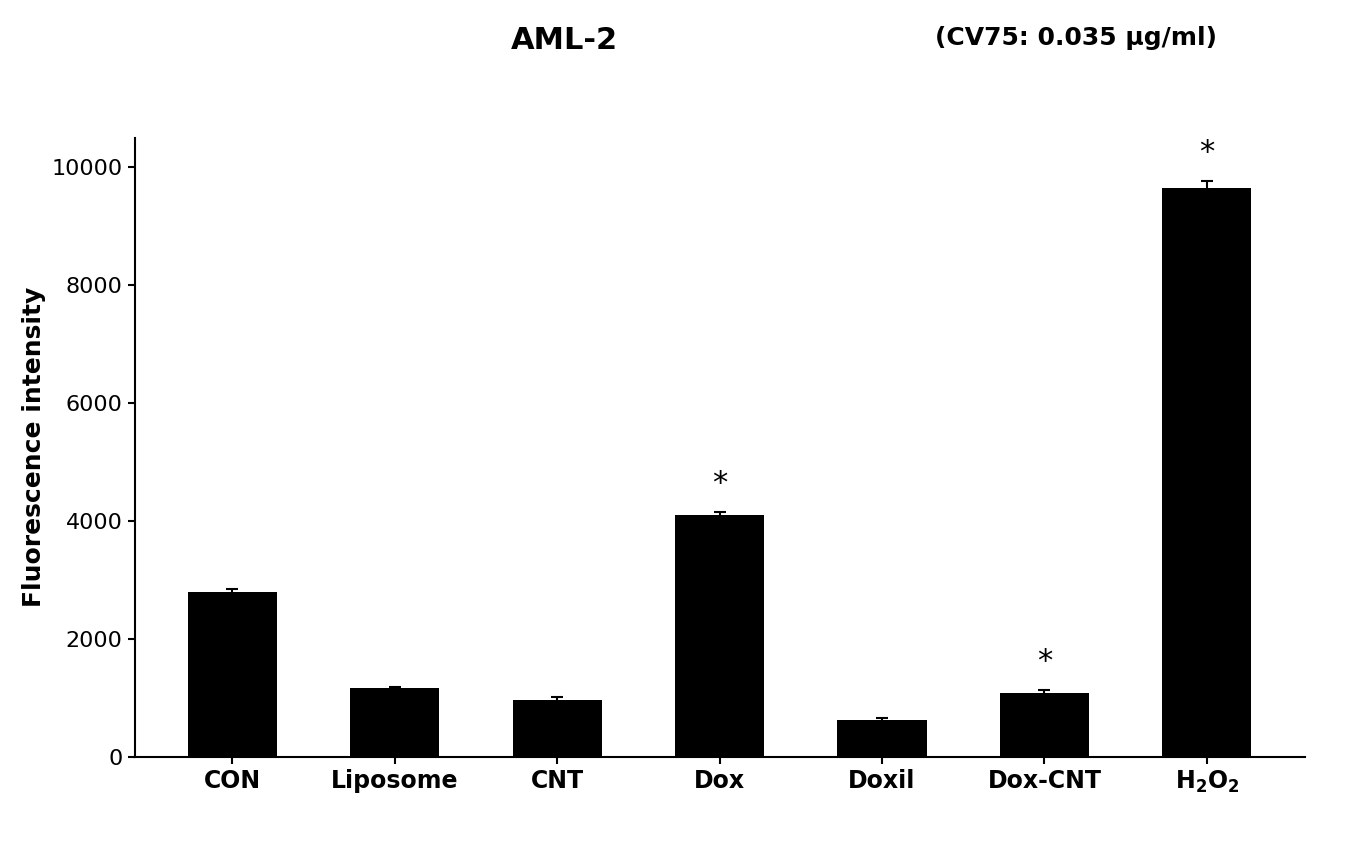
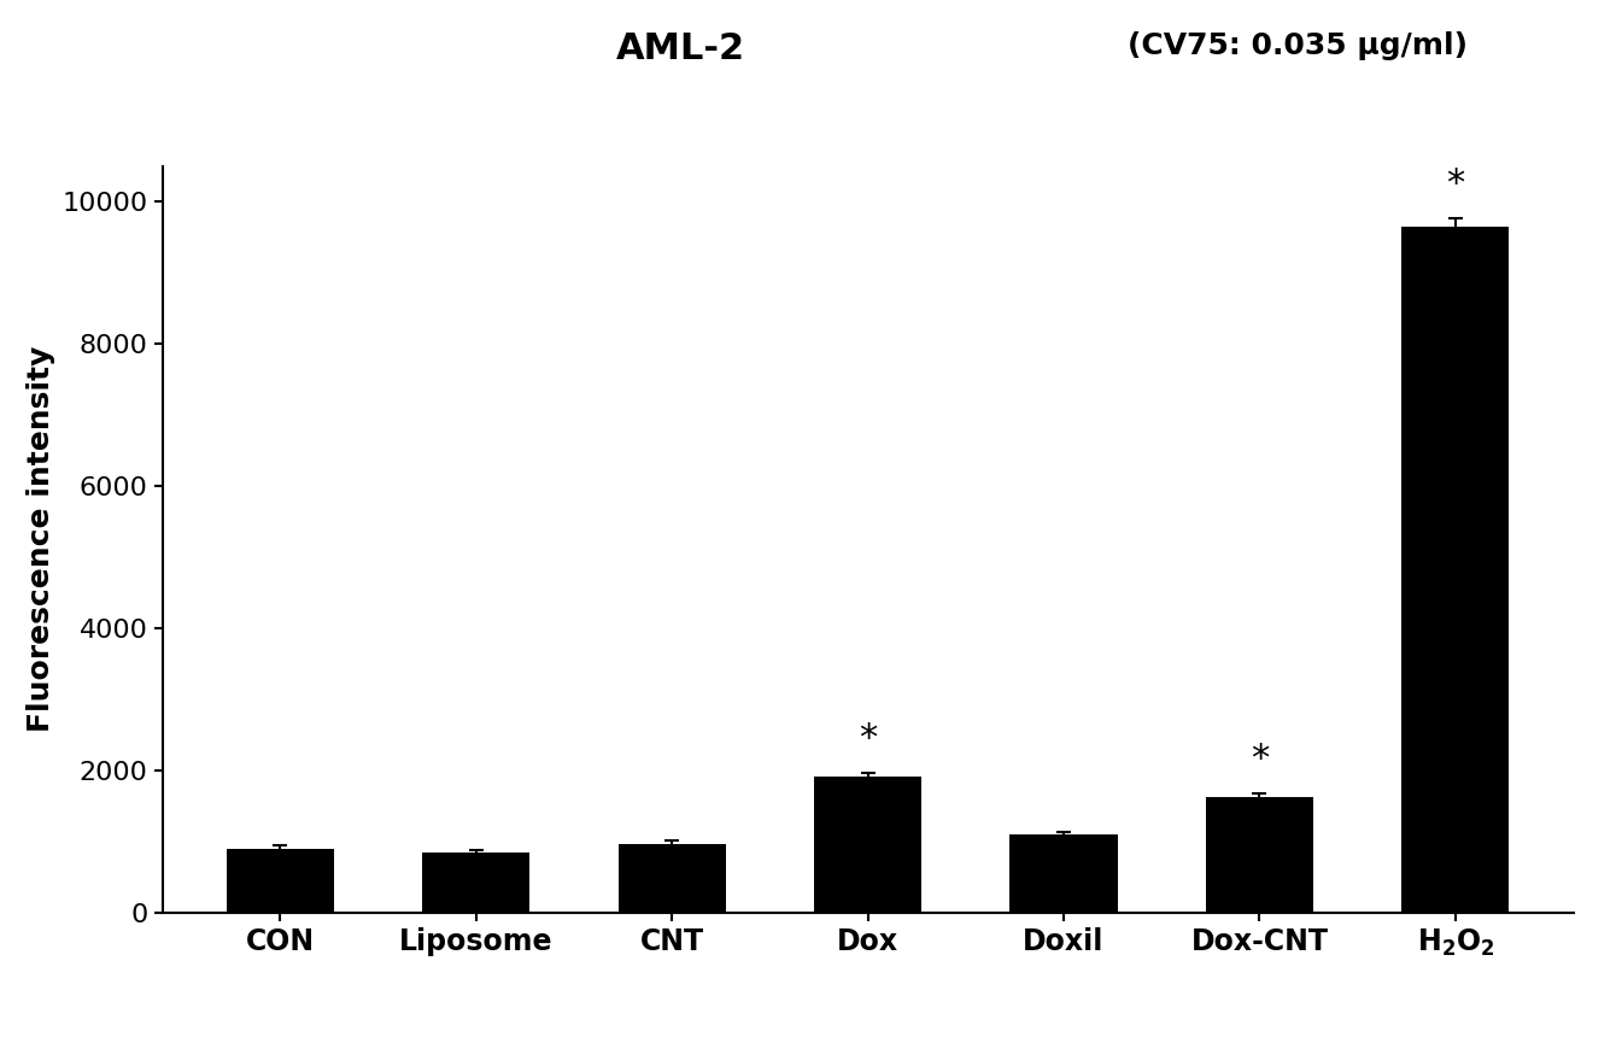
CON: 2800 -> 900
Liposome: 1160 -> 840
Dox: 4100 -> 1920
Doxil: 620 -> 1100
Dox-CNT: 1080 -> 1620
